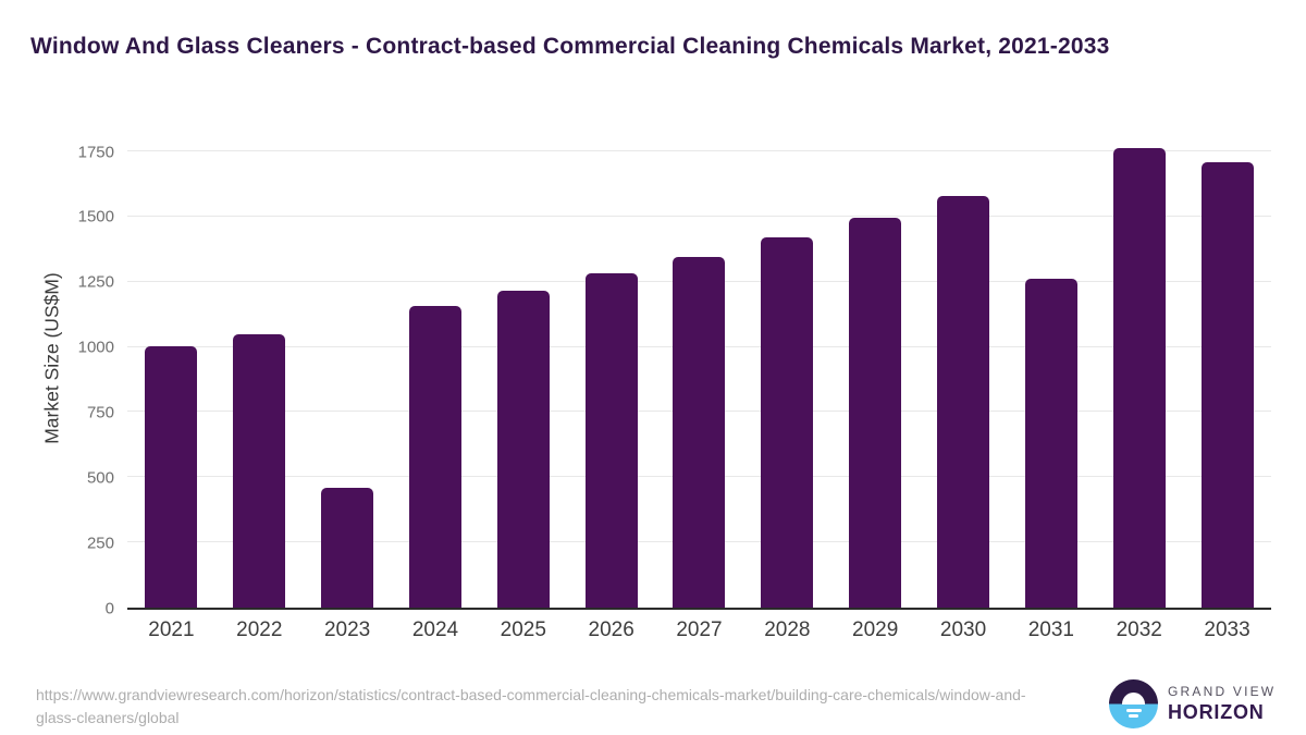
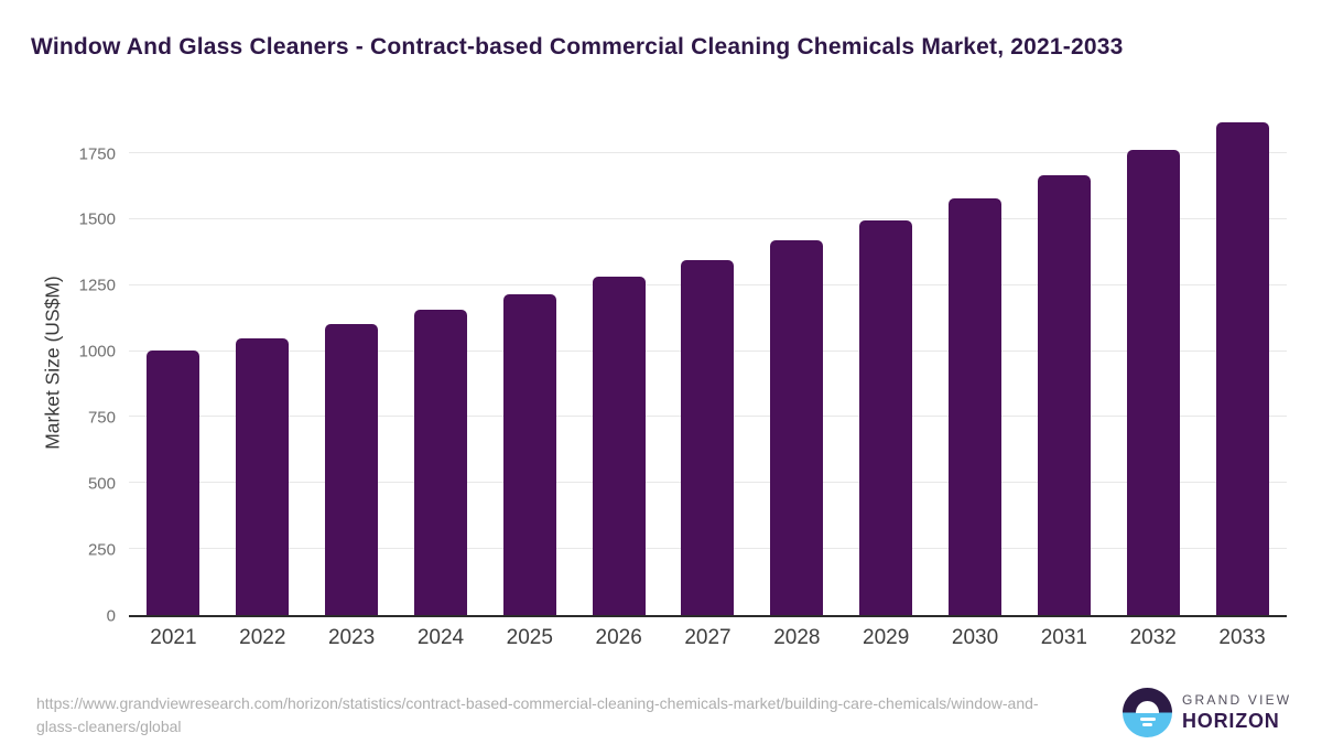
2023: 460 -> 1100
2031: 1260 -> 1670
2033: 1710 -> 1870
